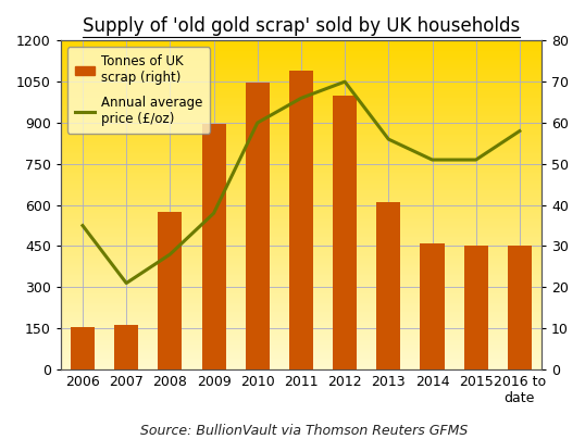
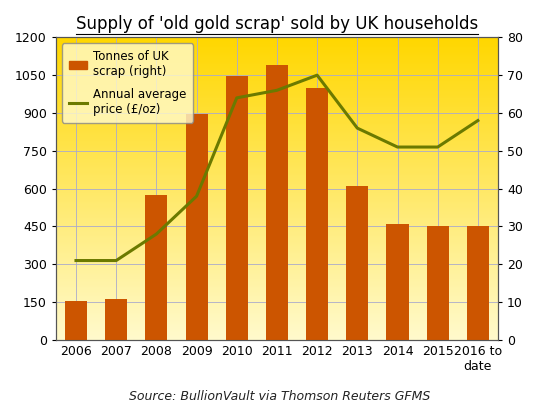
Annual average price (£/oz)/2006: 35 -> 21
Annual average price (£/oz)/2010: 60 -> 64
